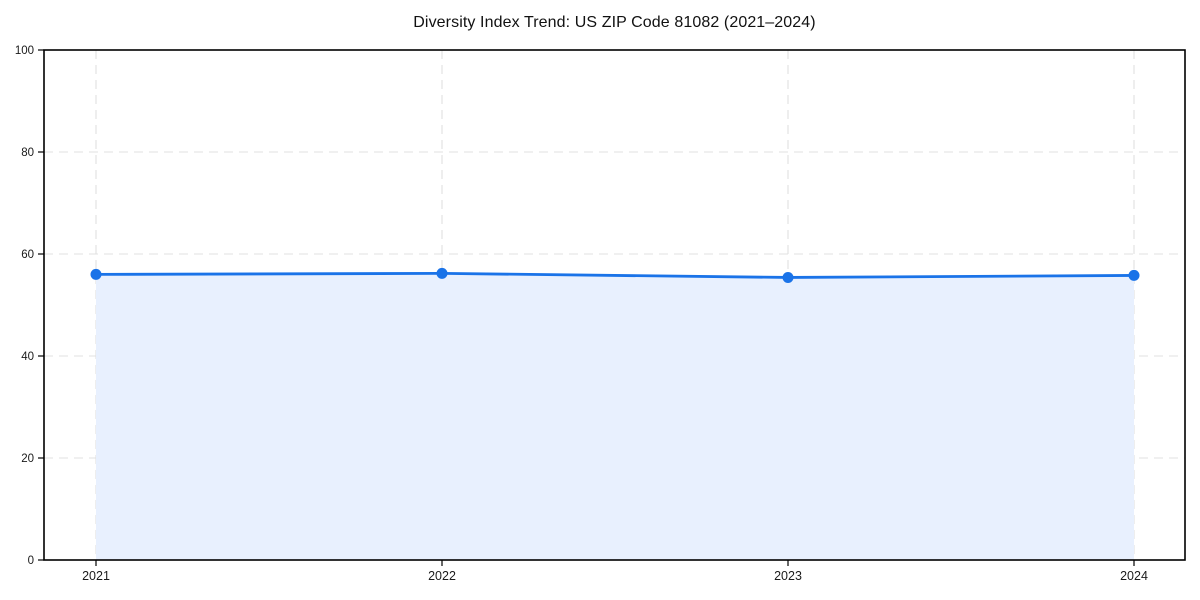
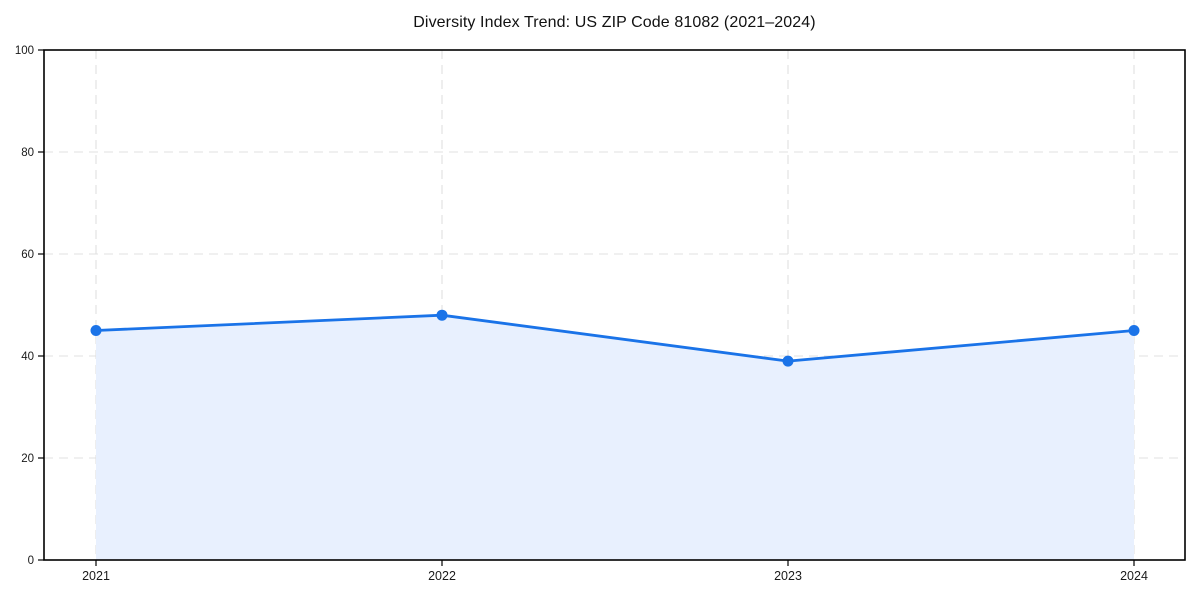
2021: 56 -> 45
2022: 56 -> 48
2023: 55 -> 39
2024: 56 -> 45
